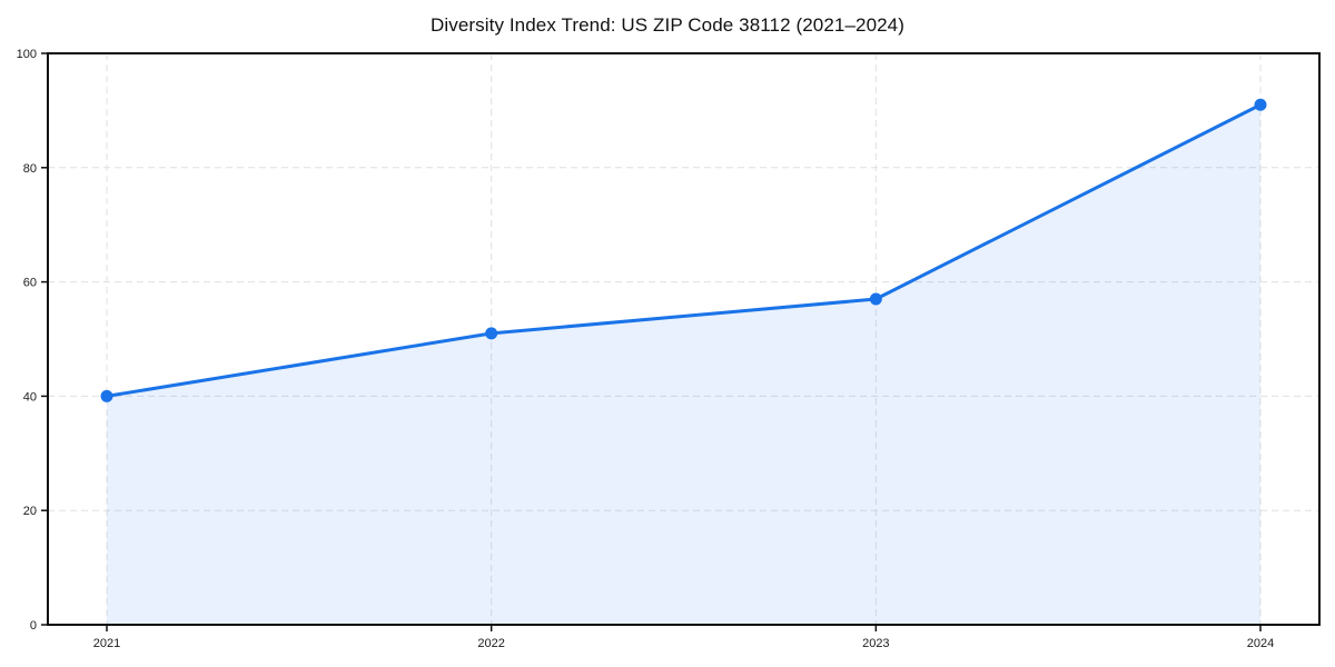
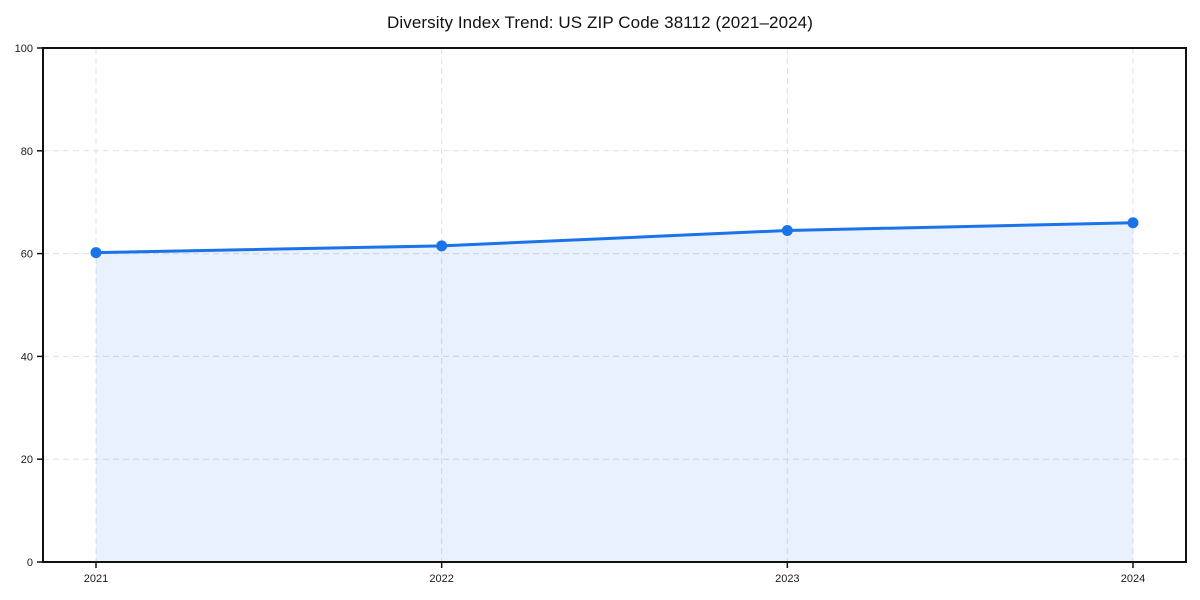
2021: 40 -> 60
2022: 51 -> 62
2023: 57 -> 64
2024: 91 -> 66
